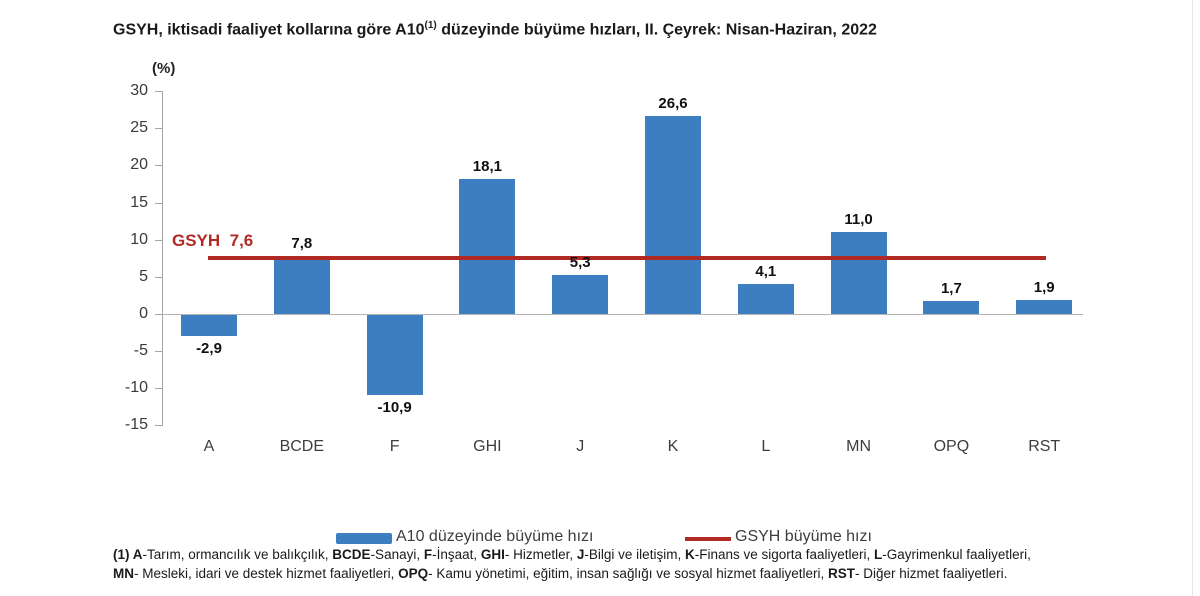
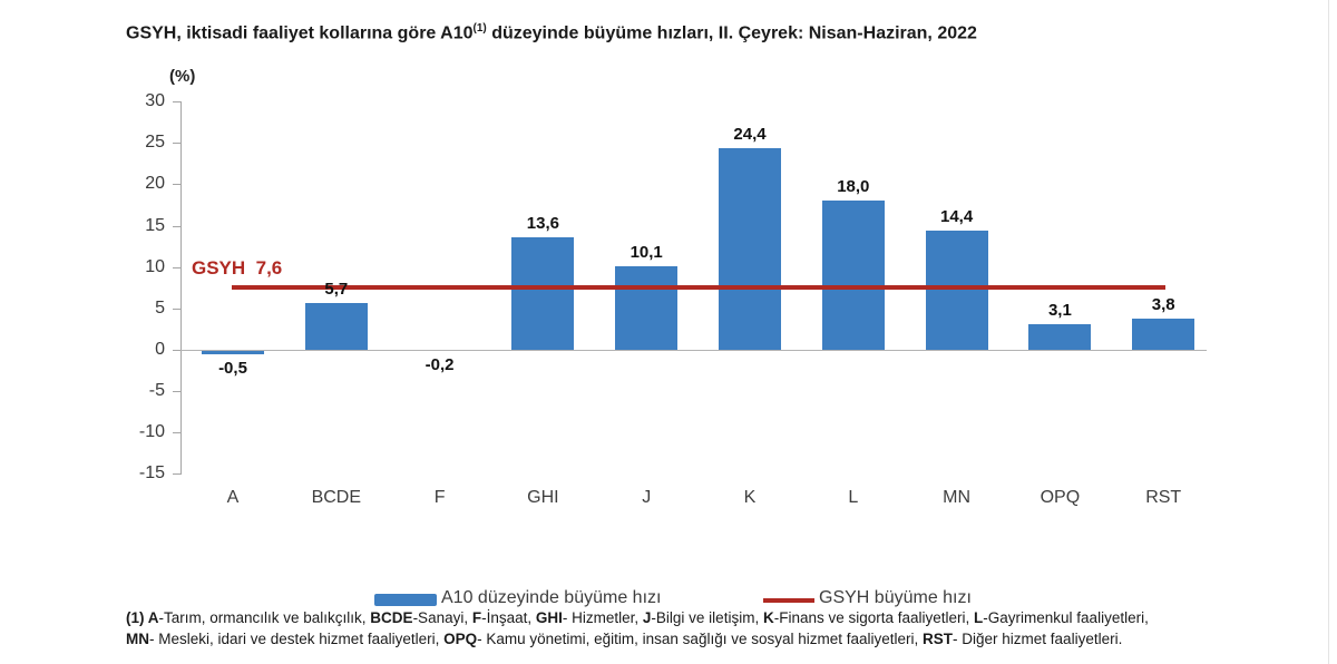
A: -2,9 -> -0,5
BCDE: 7,8 -> 5,7
F: -10,9 -> -0,2
GHI: 18,1 -> 13,6
J: 5,3 -> 10,1
K: 26,6 -> 24,4
L: 4,1 -> 18,0
MN: 11,0 -> 14,4
OPQ: 1,7 -> 3,1
RST: 1,9 -> 3,8
